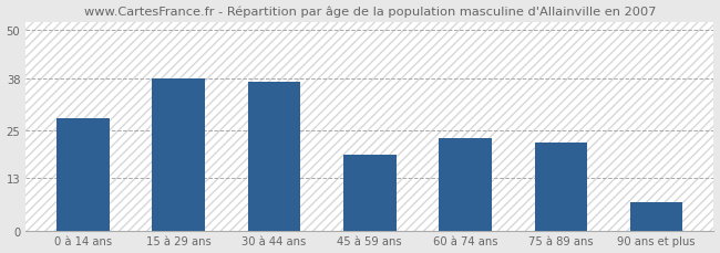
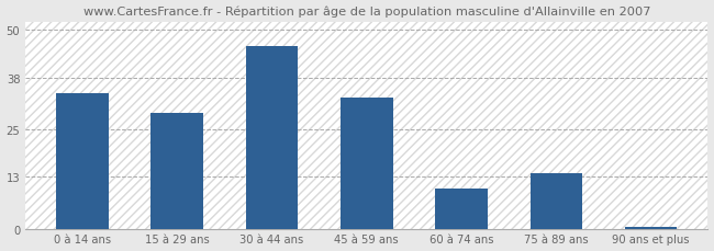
0 à 14 ans: 28.0 -> 34.0
15 à 29 ans: 38.0 -> 29.0
30 à 44 ans: 37.0 -> 46.0
45 à 59 ans: 19.0 -> 33.0
60 à 74 ans: 23.0 -> 10.0
75 à 89 ans: 22.0 -> 14.0
90 ans et plus: 7.0 -> 0.5
